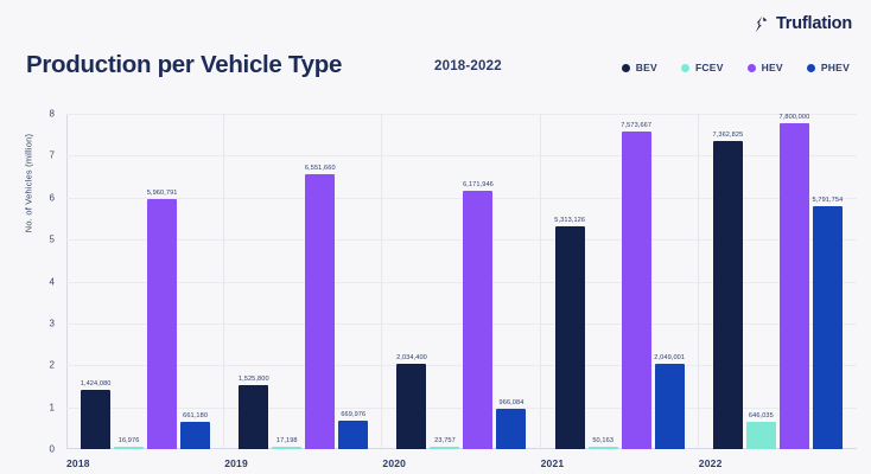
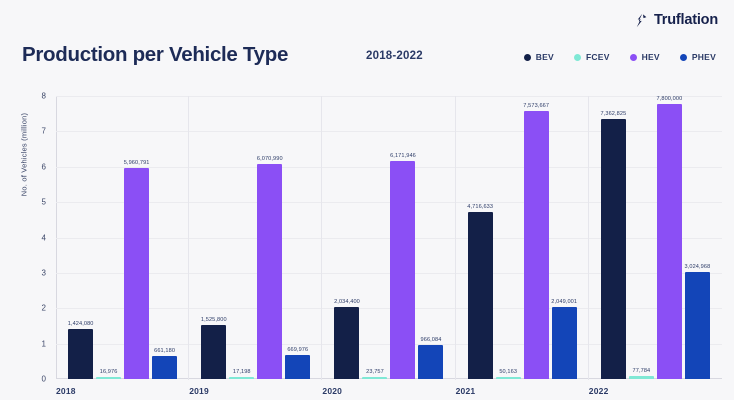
HEV/2019: 6,551,660 -> 6,070,990
BEV/2021: 5,313,126 -> 4,716,633
FCEV/2022: 646,035 -> 77,784
PHEV/2022: 5,791,754 -> 3,024,968
